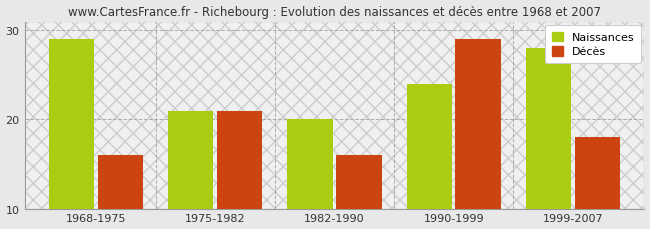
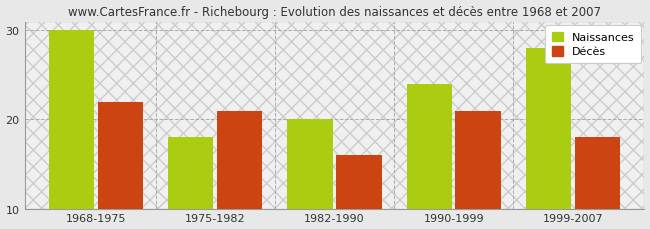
Naissances/1968-1975: 29 -> 30
Décès/1968-1975: 16 -> 22
Naissances/1975-1982: 21 -> 18
Décès/1990-1999: 29 -> 21
